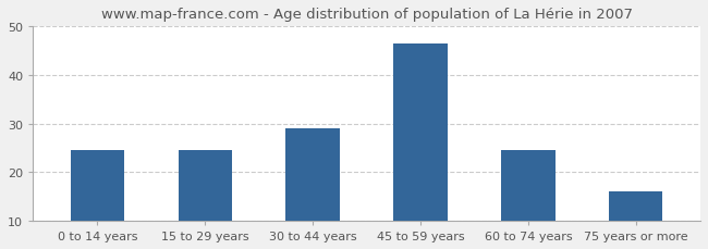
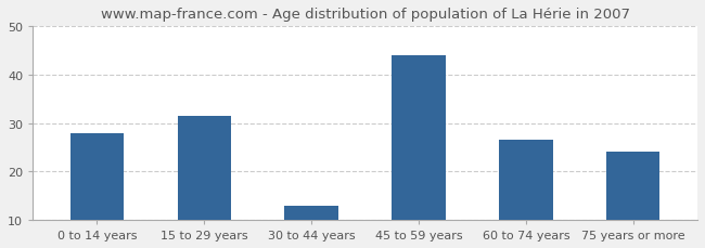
0 to 14 years: 24.5 -> 28.0
15 to 29 years: 24.5 -> 31.5
30 to 44 years: 29.0 -> 13.0
45 to 59 years: 46.5 -> 44.0
60 to 74 years: 24.5 -> 26.5
75 years or more: 16.0 -> 24.0
